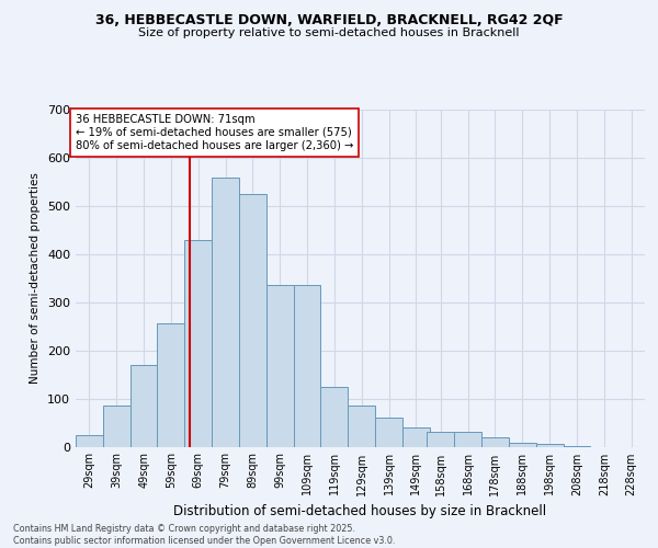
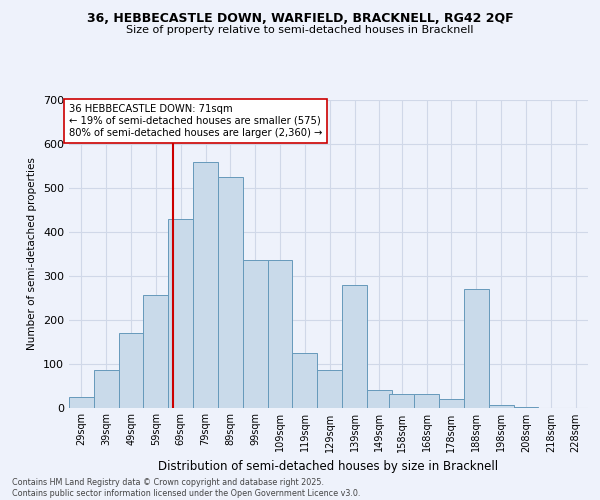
139sqm: 60 -> 280
188sqm: 8 -> 270
